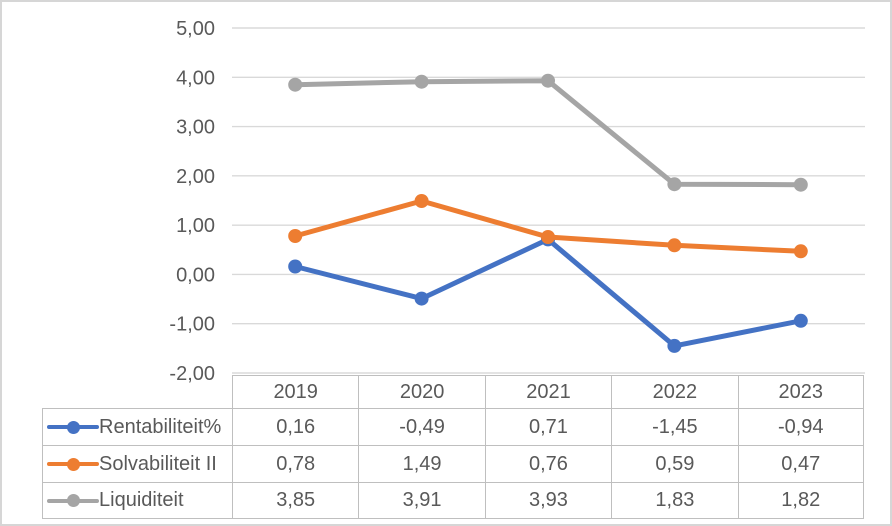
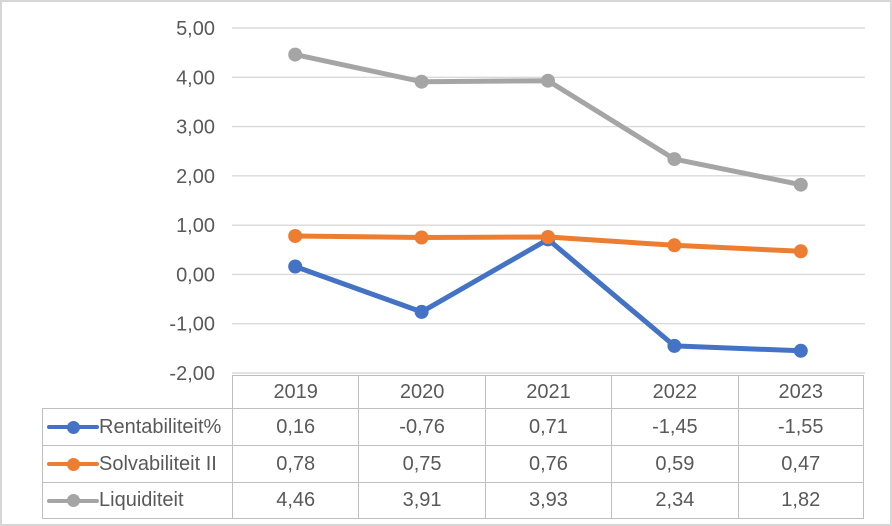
Liquiditeit/2019: 3,85 -> 4,46
Rentabiliteit%/2020: -0,49 -> -0,76
Solvabiliteit II/2020: 1,49 -> 0,75
Liquiditeit/2022: 1,83 -> 2,34
Rentabiliteit%/2023: -0,94 -> -1,55
